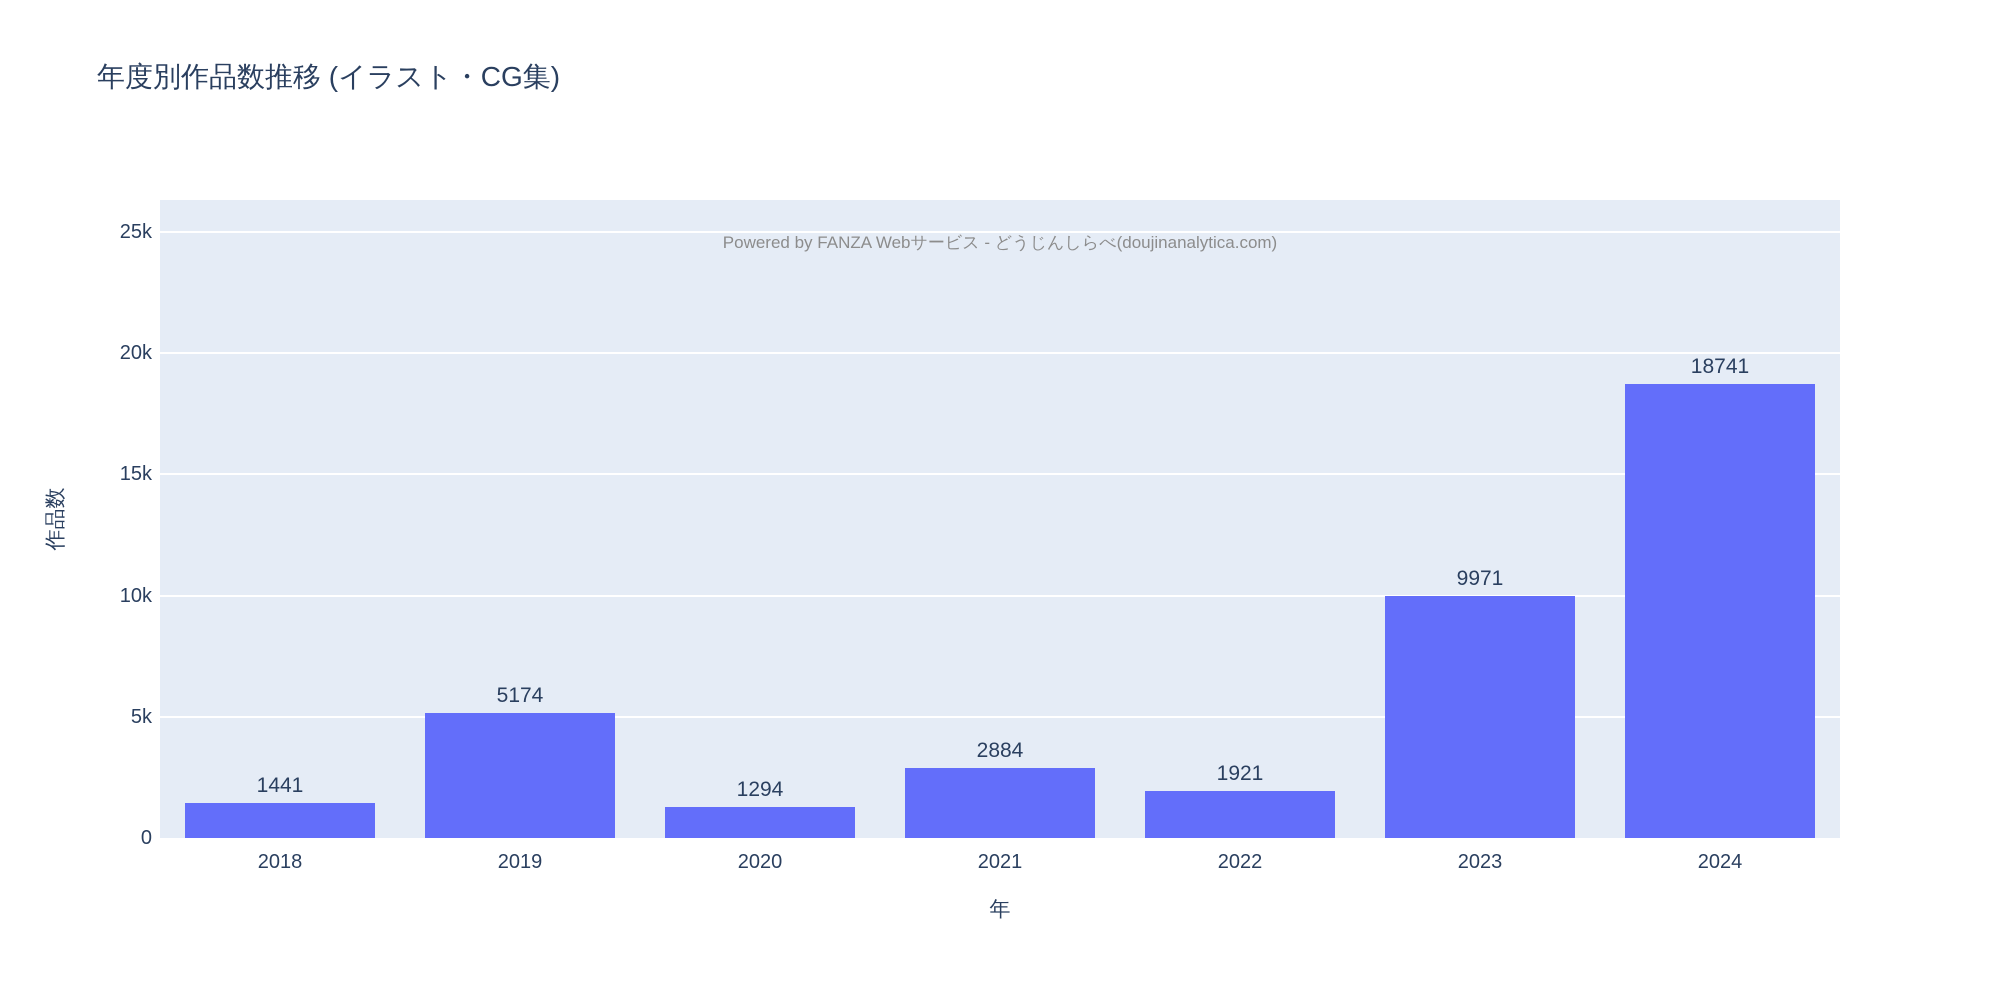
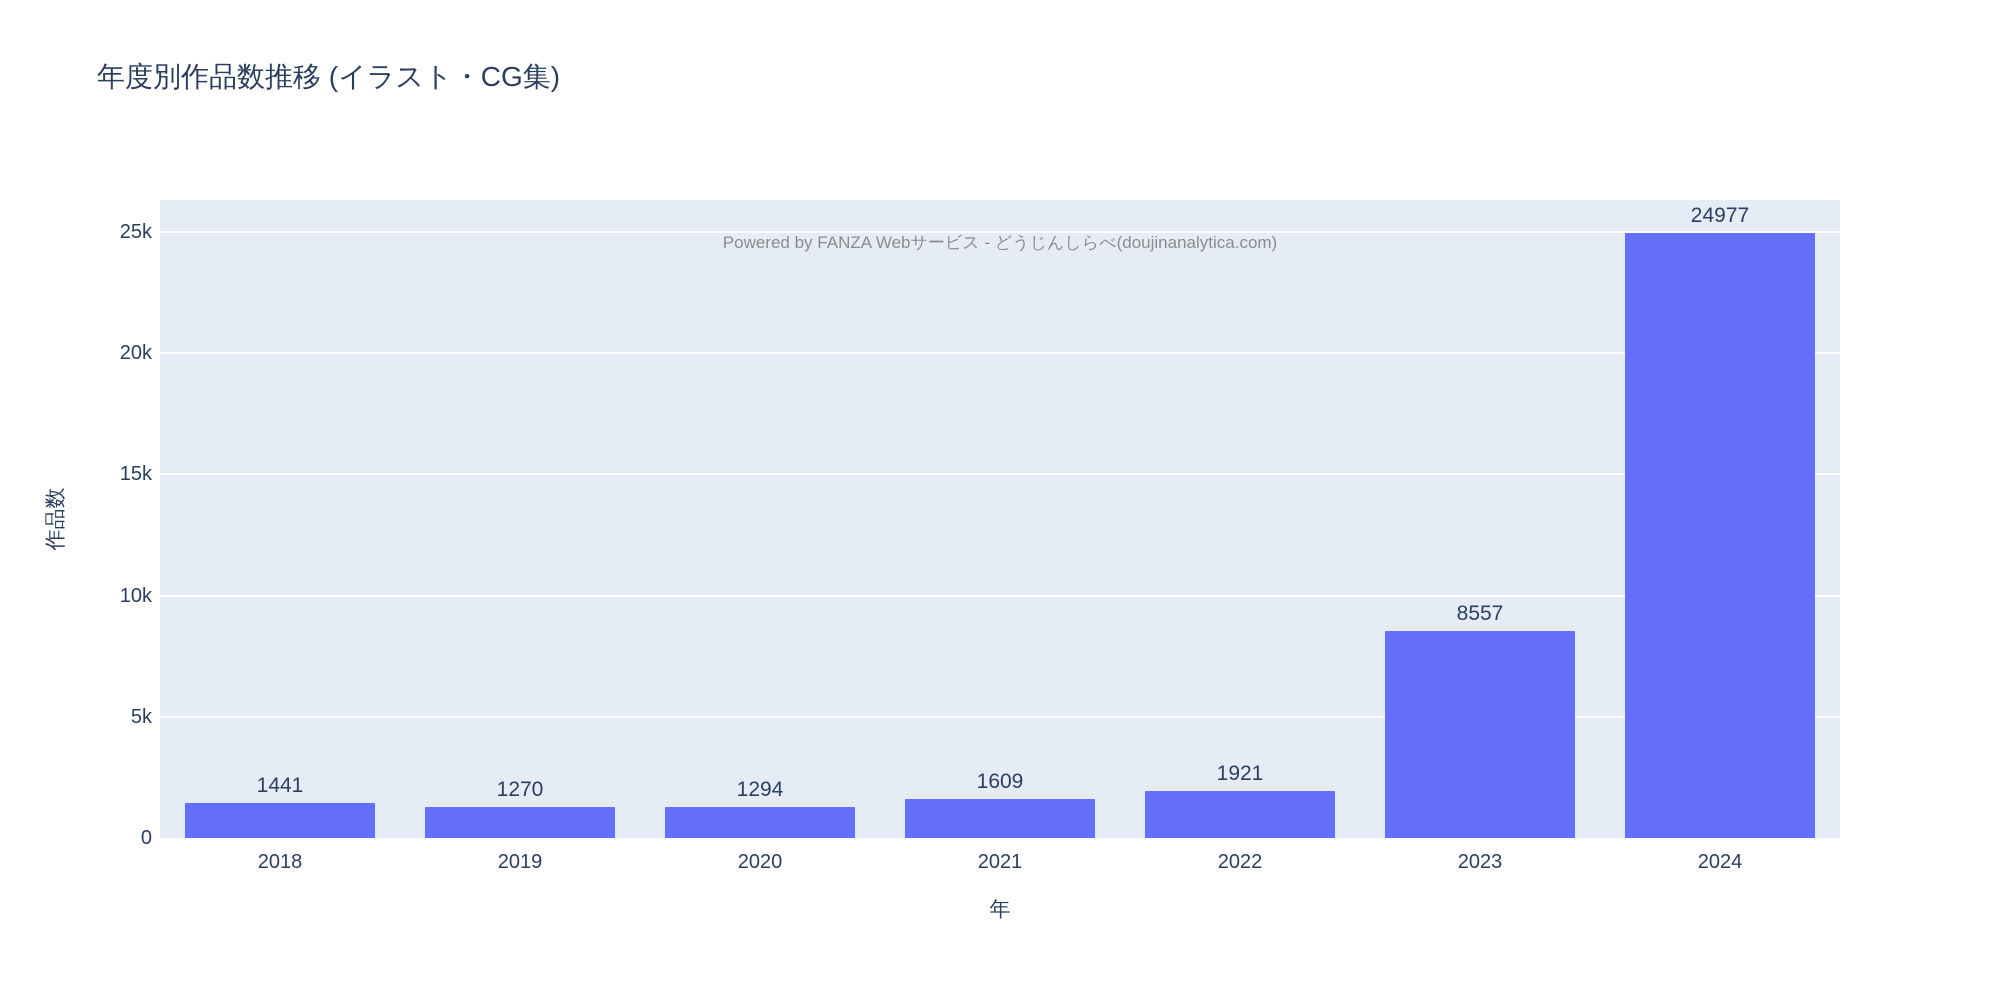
2019: 5174 -> 1270
2021: 2884 -> 1609
2023: 9971 -> 8557
2024: 18741 -> 24977
